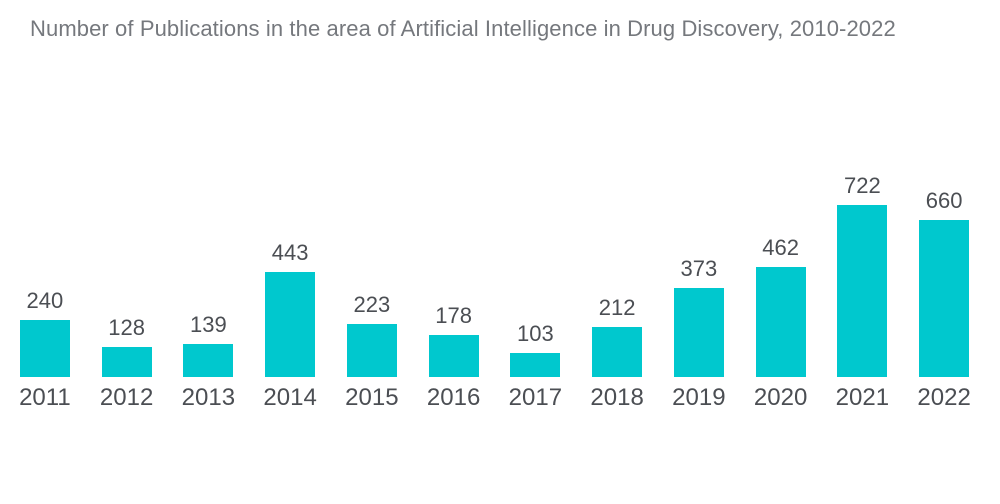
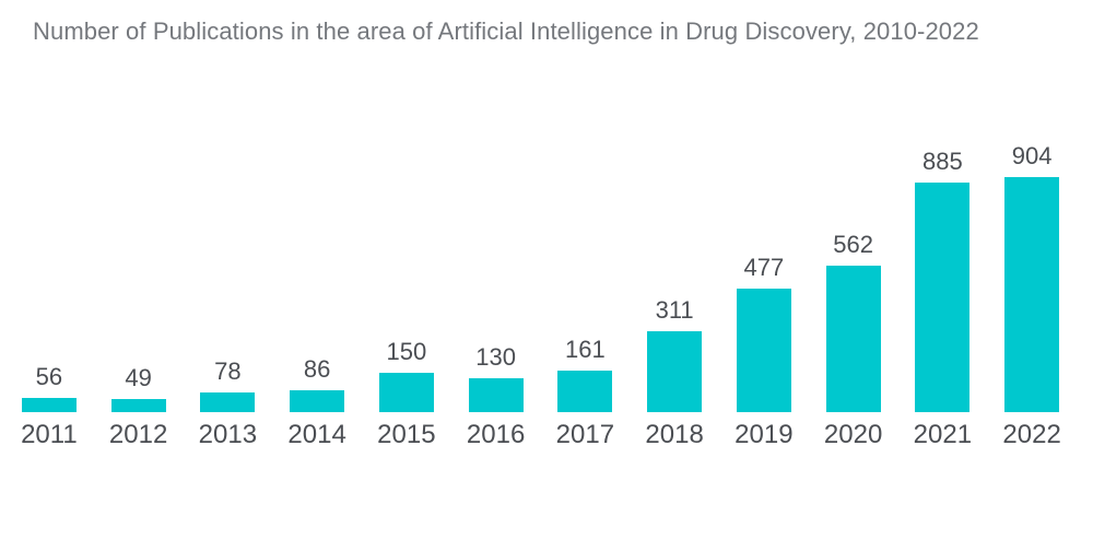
2011: 240 -> 56
2012: 128 -> 49
2013: 139 -> 78
2014: 443 -> 86
2015: 223 -> 150
2016: 178 -> 130
2017: 103 -> 161
2018: 212 -> 311
2019: 373 -> 477
2020: 462 -> 562
2021: 722 -> 885
2022: 660 -> 904
